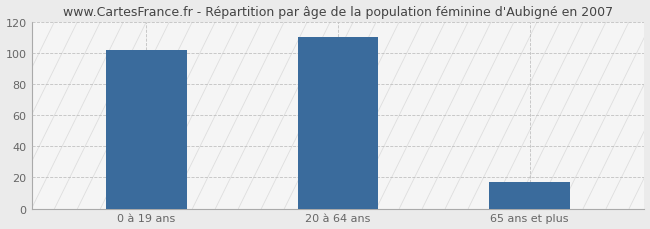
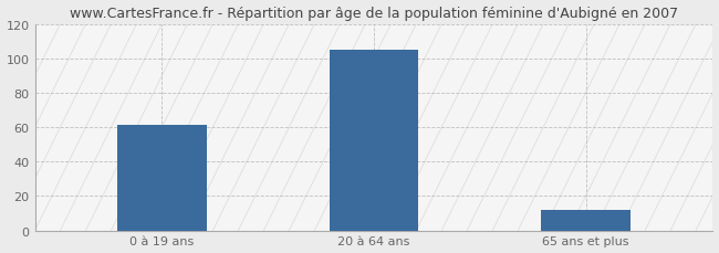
0 à 19 ans: 102 -> 61
20 à 64 ans: 110 -> 105
65 ans et plus: 17 -> 12
